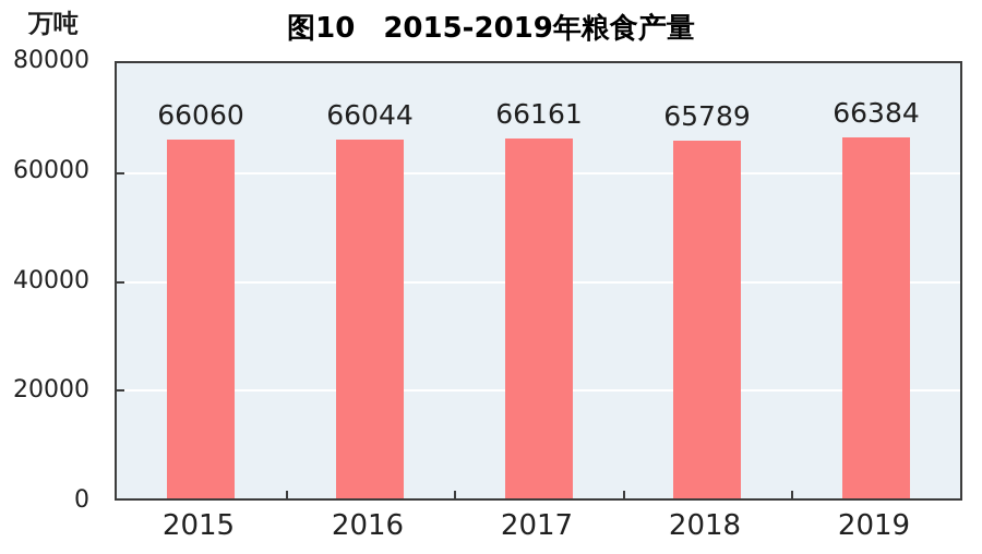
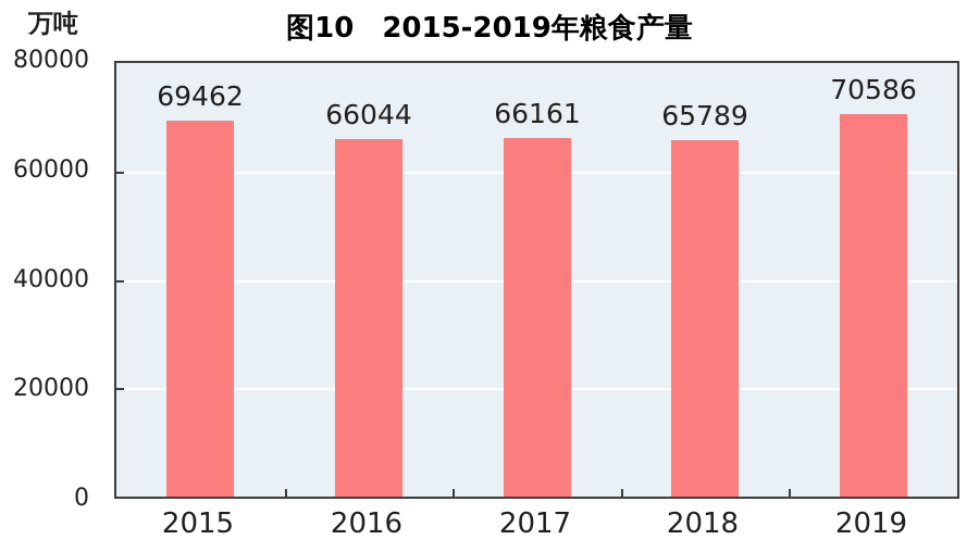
2015: 66060 -> 69462
2019: 66384 -> 70586
